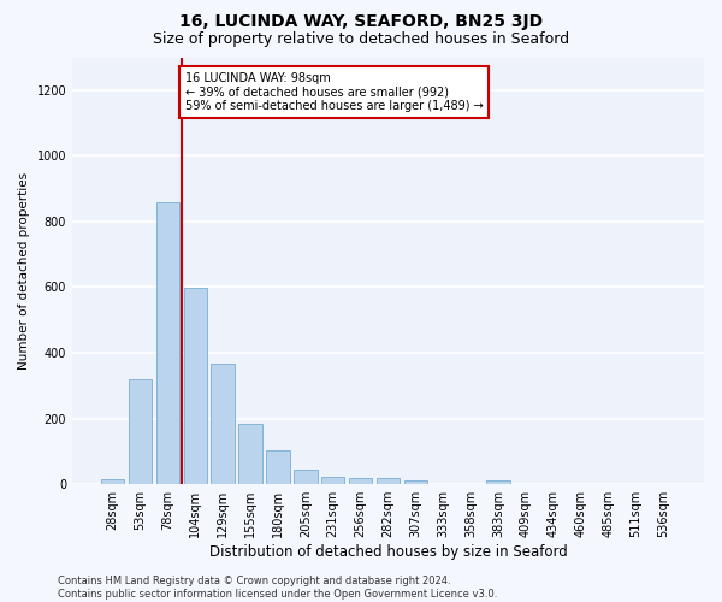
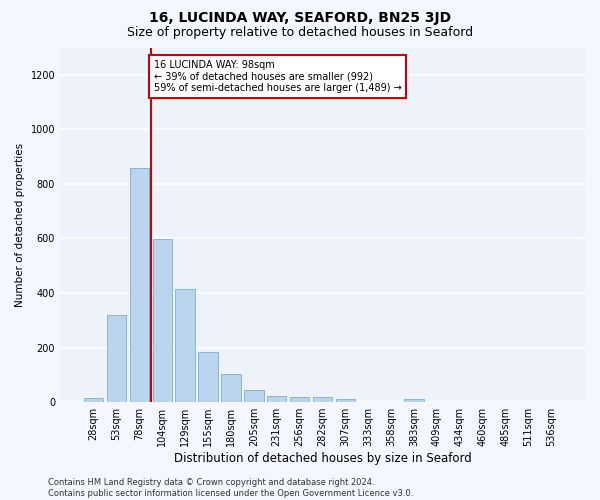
129sqm: 368 -> 415
